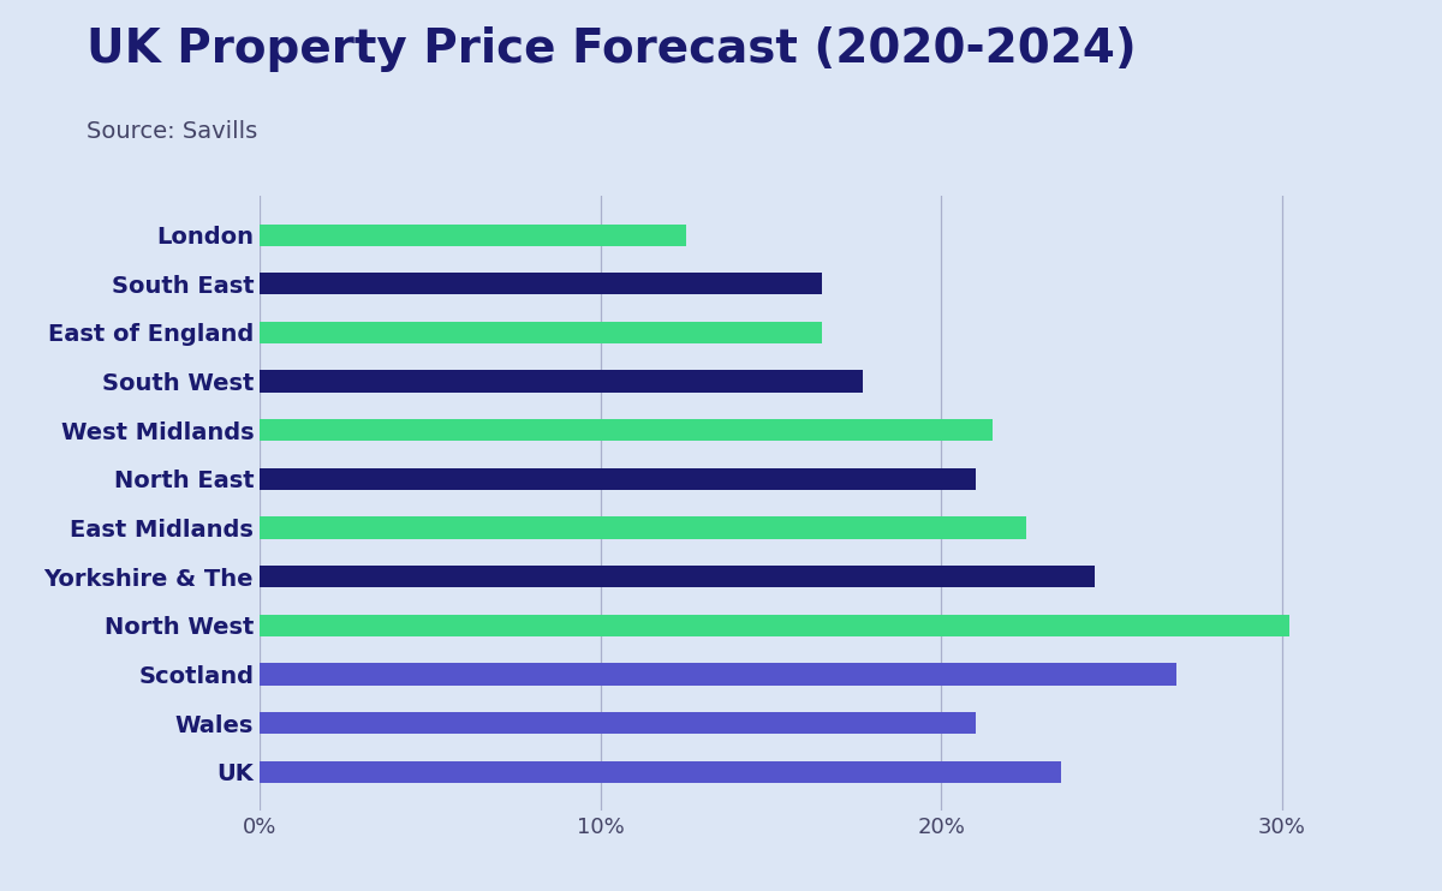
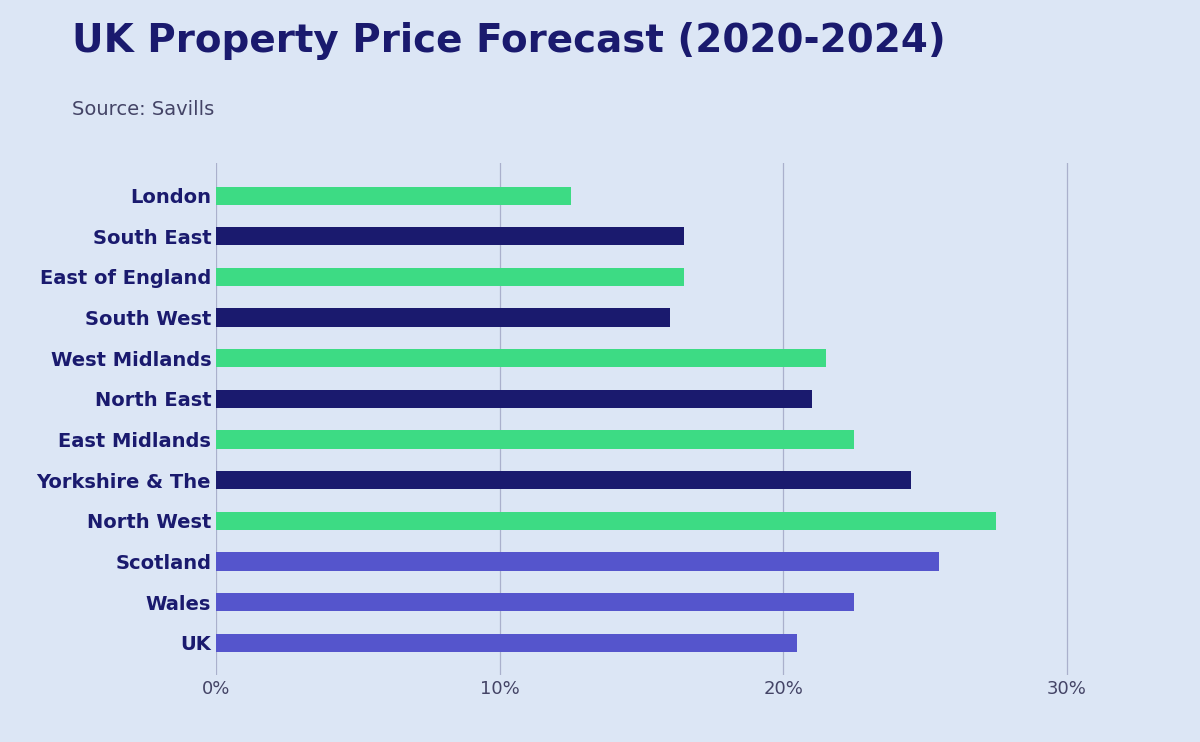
South West: 17.7% -> 16.0%
North West: 30.2% -> 27.5%
Scotland: 26.9% -> 25.5%
Wales: 21.0% -> 22.5%
UK: 23.5% -> 20.5%
